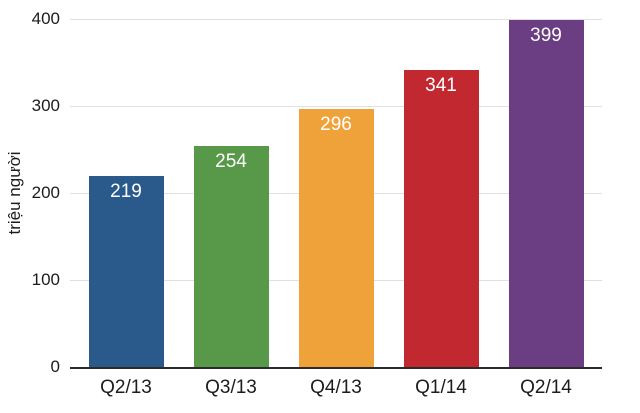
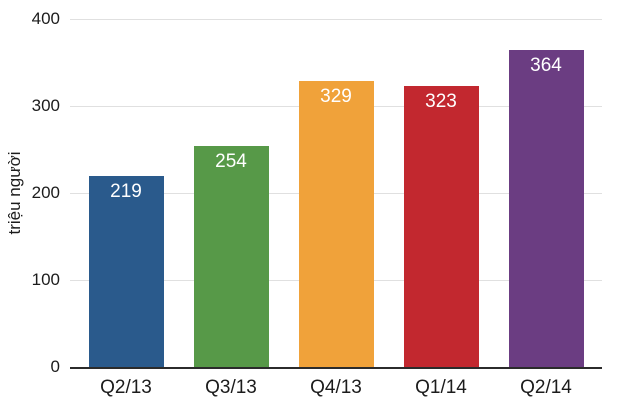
Q4/13: 296 -> 329
Q1/14: 341 -> 323
Q2/14: 399 -> 364
